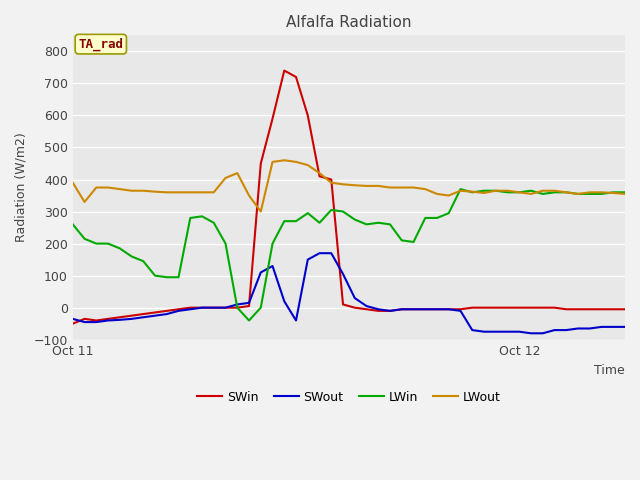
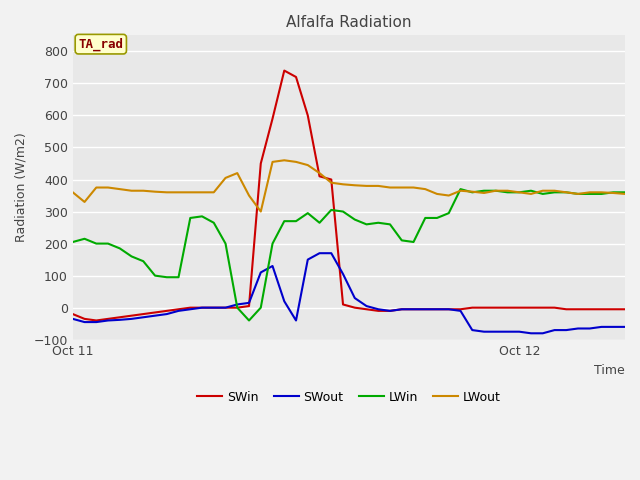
SWin/Oct 11: -50 -> -20
LWin/Oct 11: 260 -> 205
LWout/Oct 11: 390 -> 360
